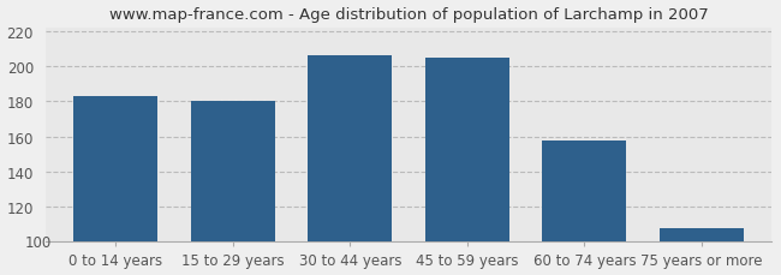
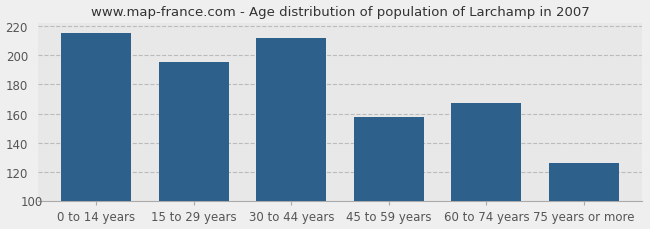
0 to 14 years: 183 -> 215
15 to 29 years: 180 -> 195
30 to 44 years: 206 -> 212
45 to 59 years: 205 -> 158
60 to 74 years: 158 -> 167
75 years or more: 108 -> 126
